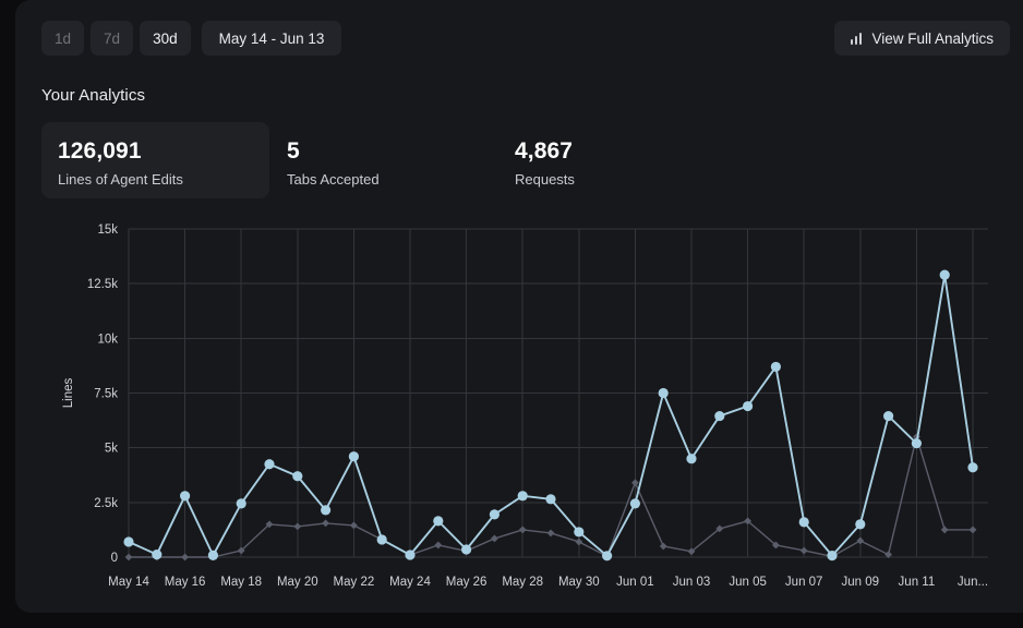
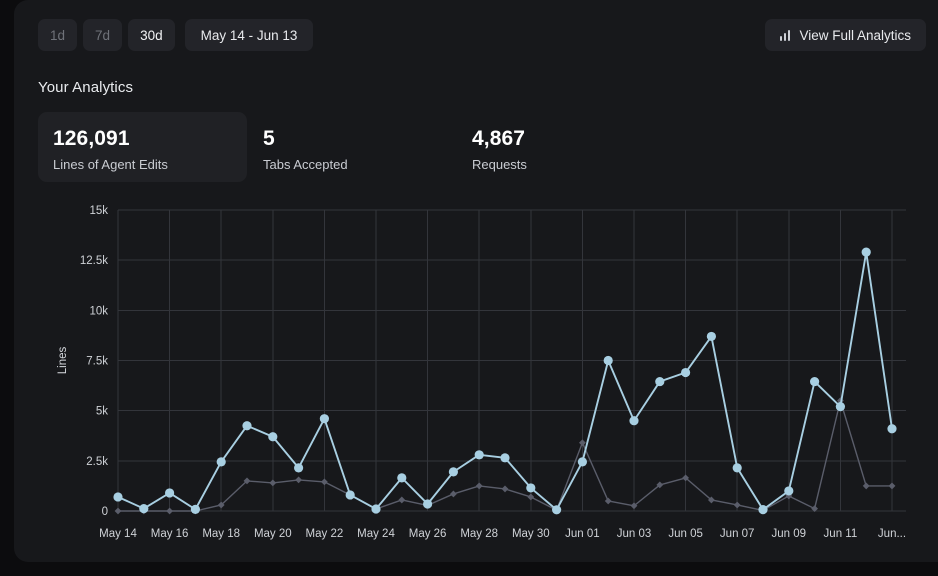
Lines of Agent Edits/May 16: 2.8k -> 0.9k
Lines of Agent Edits/Jun 07: 1.6k -> 2.2k
Lines of Agent Edits/Jun 09: 1.5k -> 1.0k
